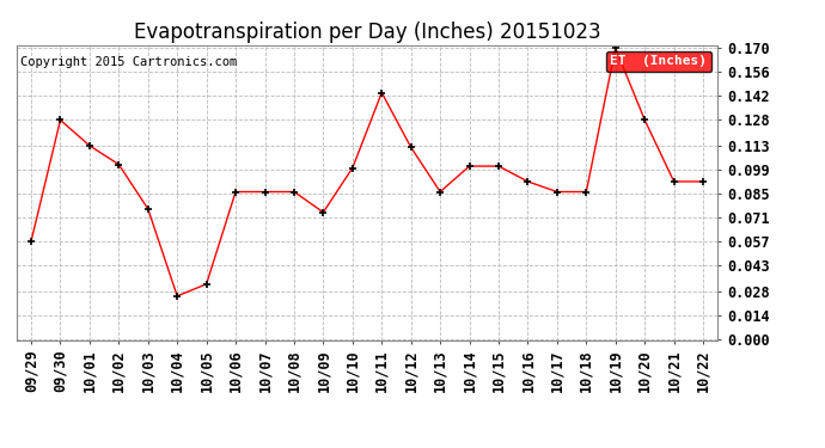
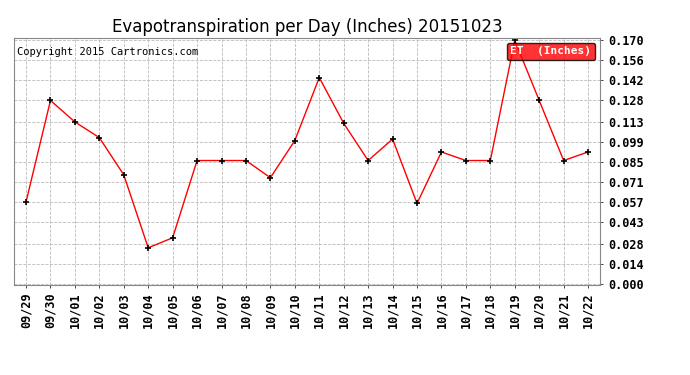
10/15: 0.101 -> 0.056
10/21: 0.092 -> 0.086
